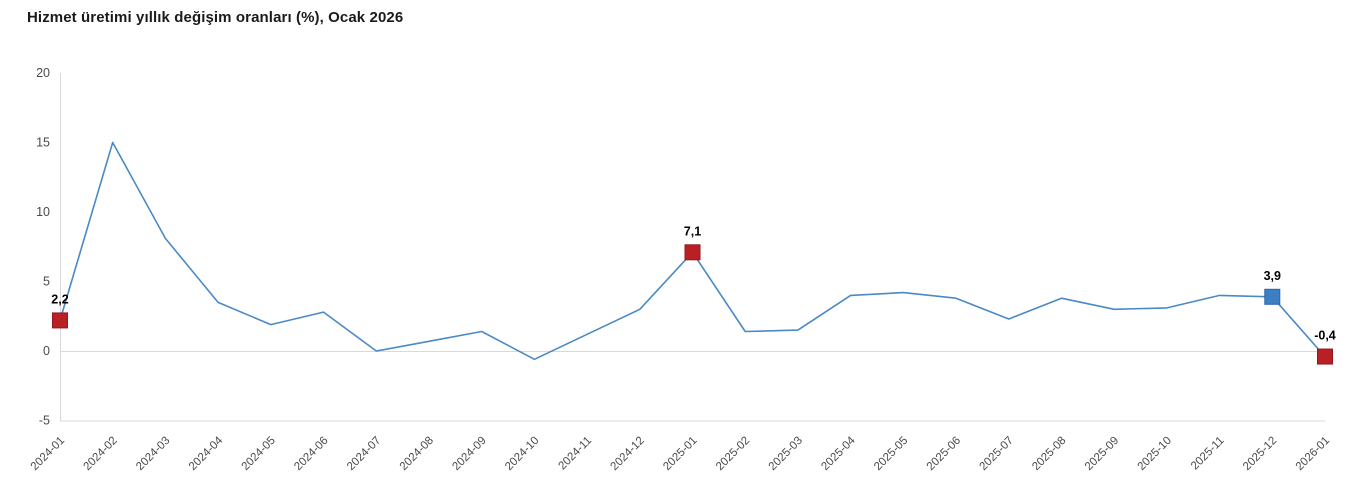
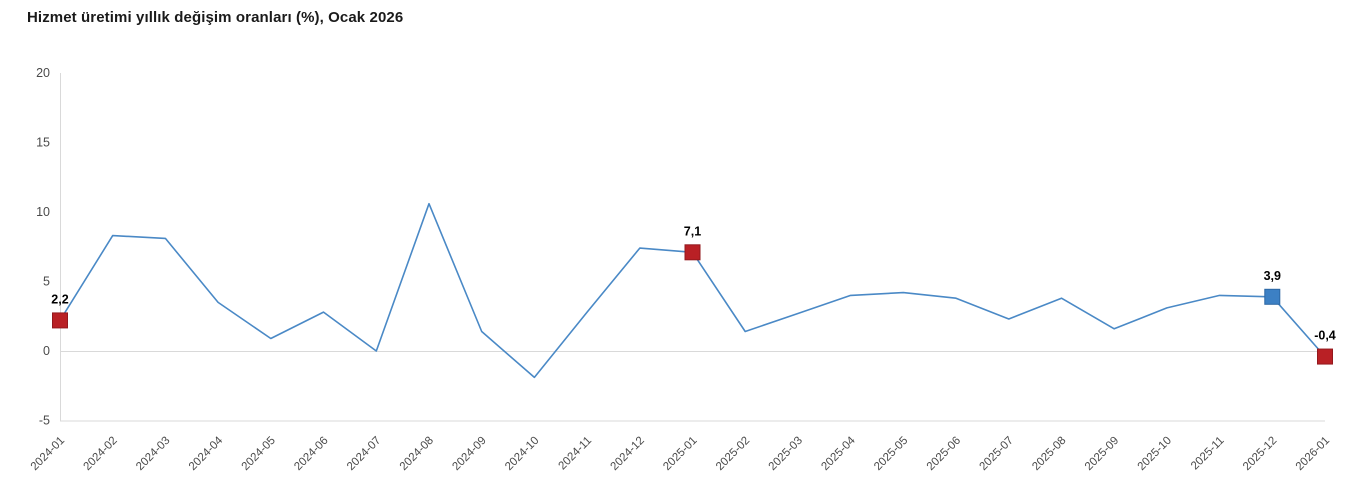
2024-02: 15.0 -> 8.3
2024-05: 1.9 -> 0.9
2024-08: 0.7 -> 10.6
2024-10: -0.6 -> -1.9
2024-11: 1.2 -> 2.8
2024-12: 3.0 -> 7.4
2025-03: 1.5 -> 2.7
2025-09: 3.0 -> 1.6
